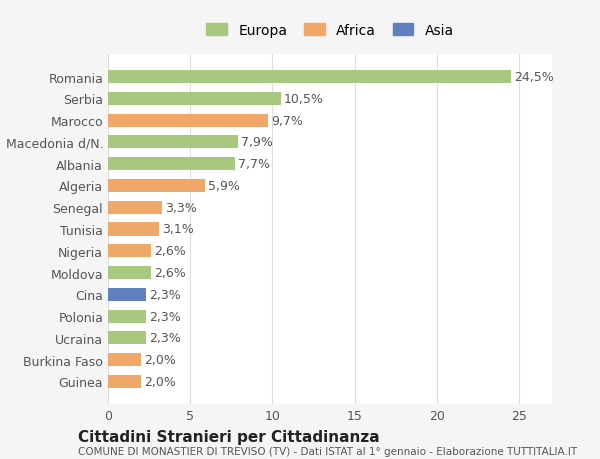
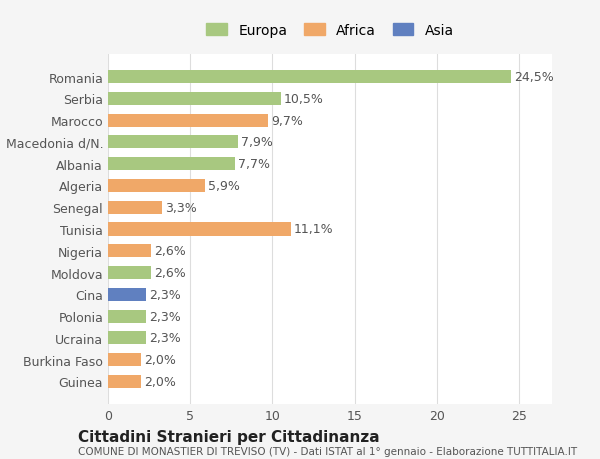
Tunisia: 3,1% -> 11,1%
